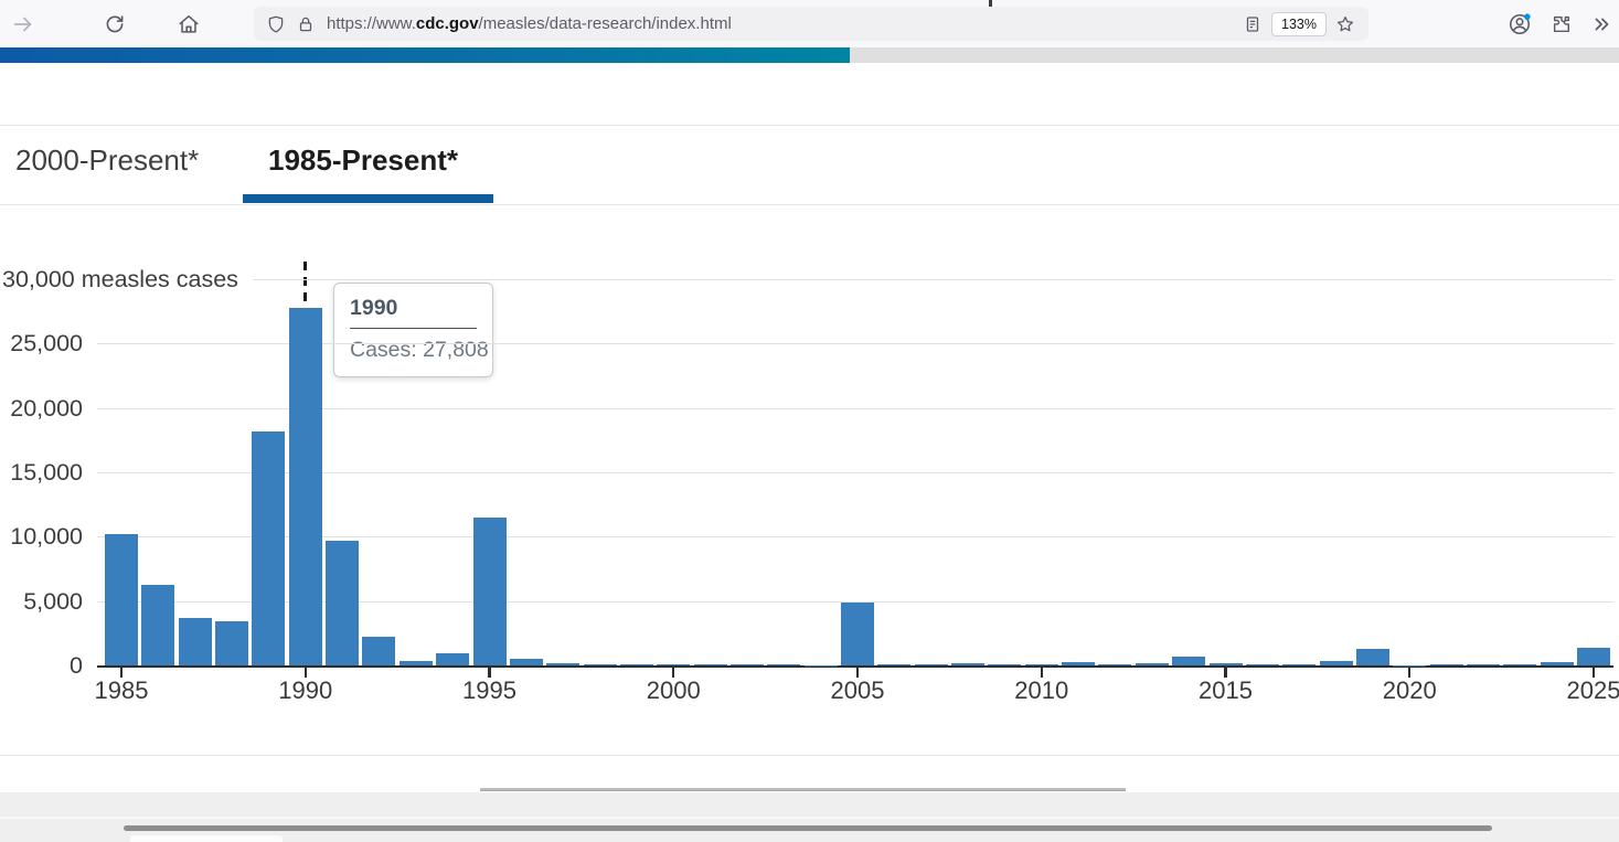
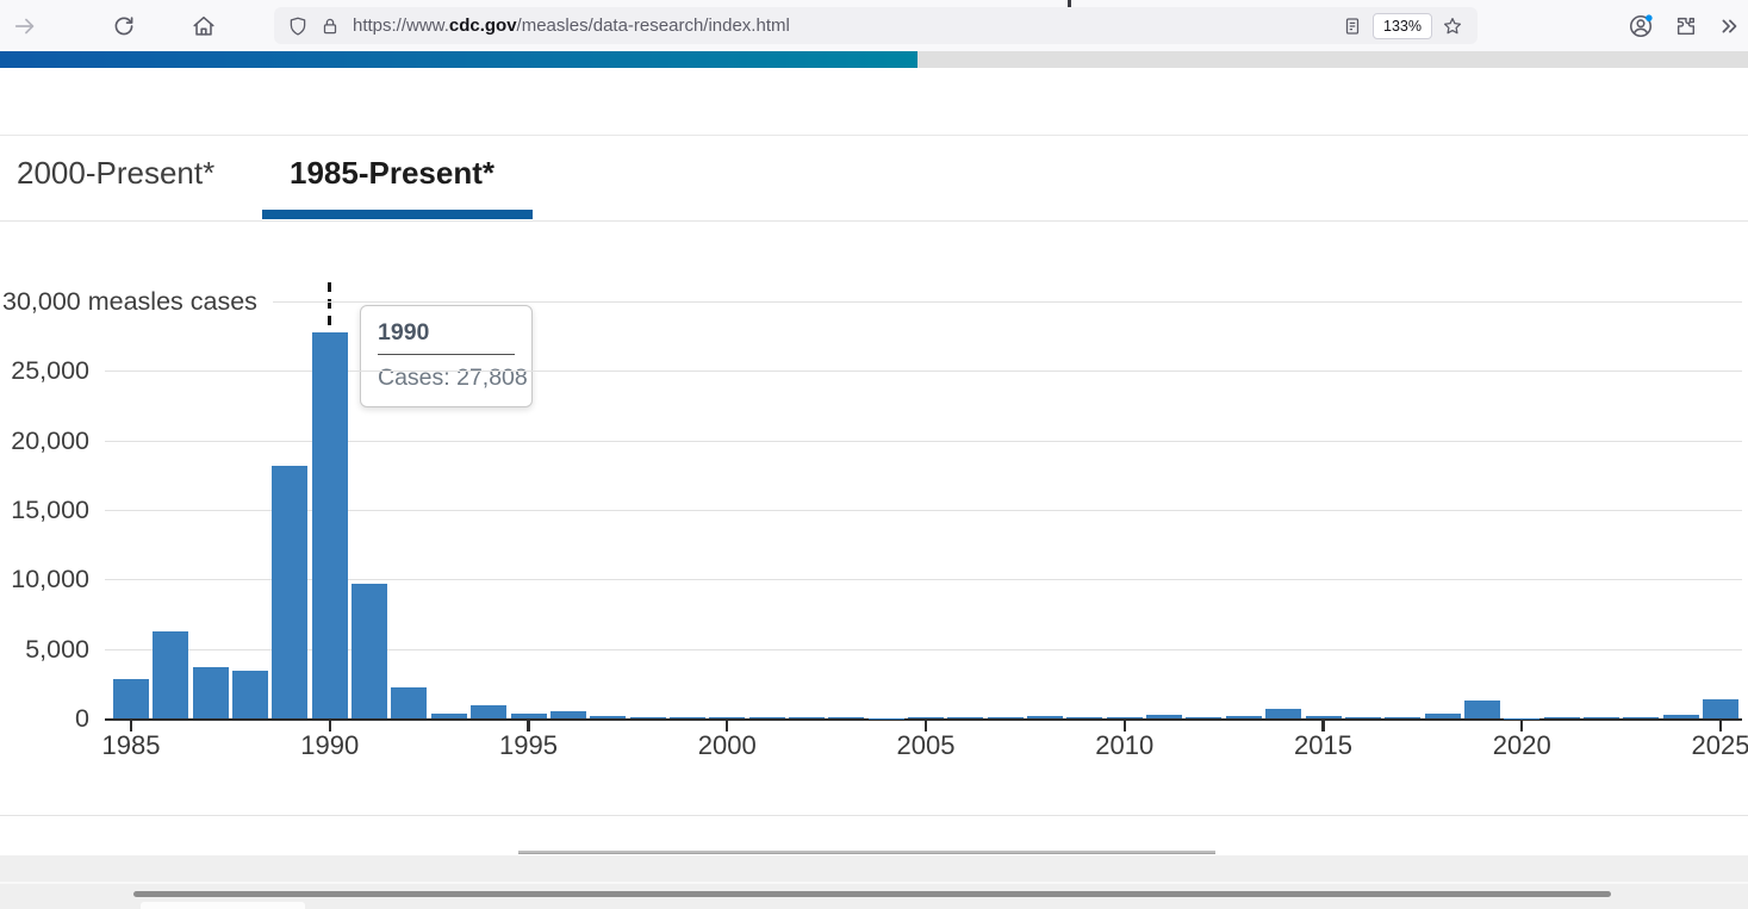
1985: 10200 -> 2800
1995: 11500 -> 300
2005: 4900 -> 100
